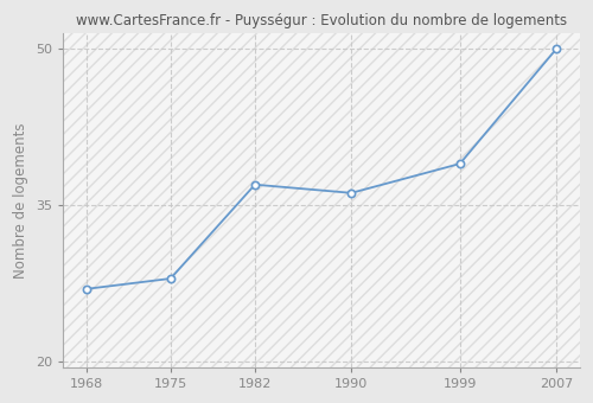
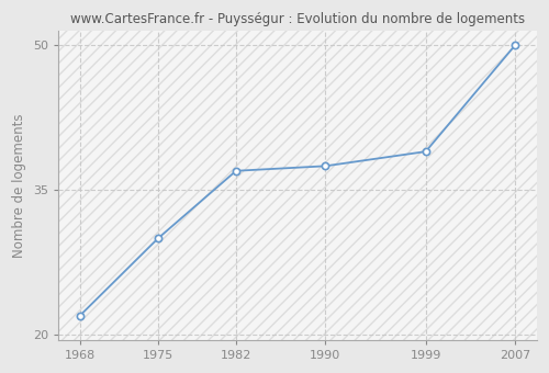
1968: 27.0 -> 22.0
1975: 28.0 -> 30.0
1990: 36.2 -> 37.5
